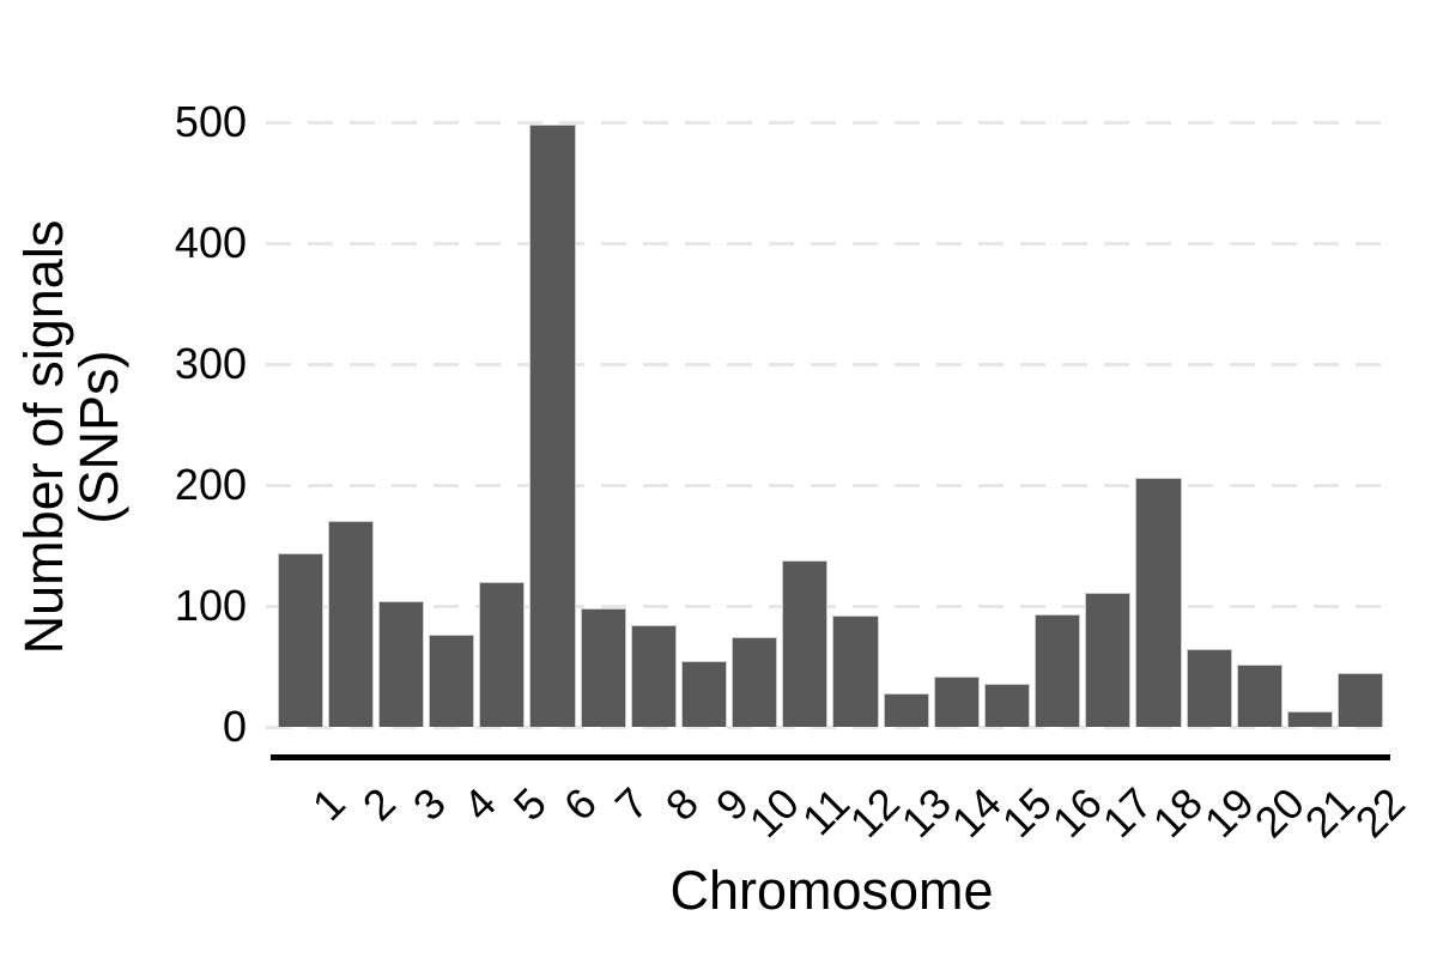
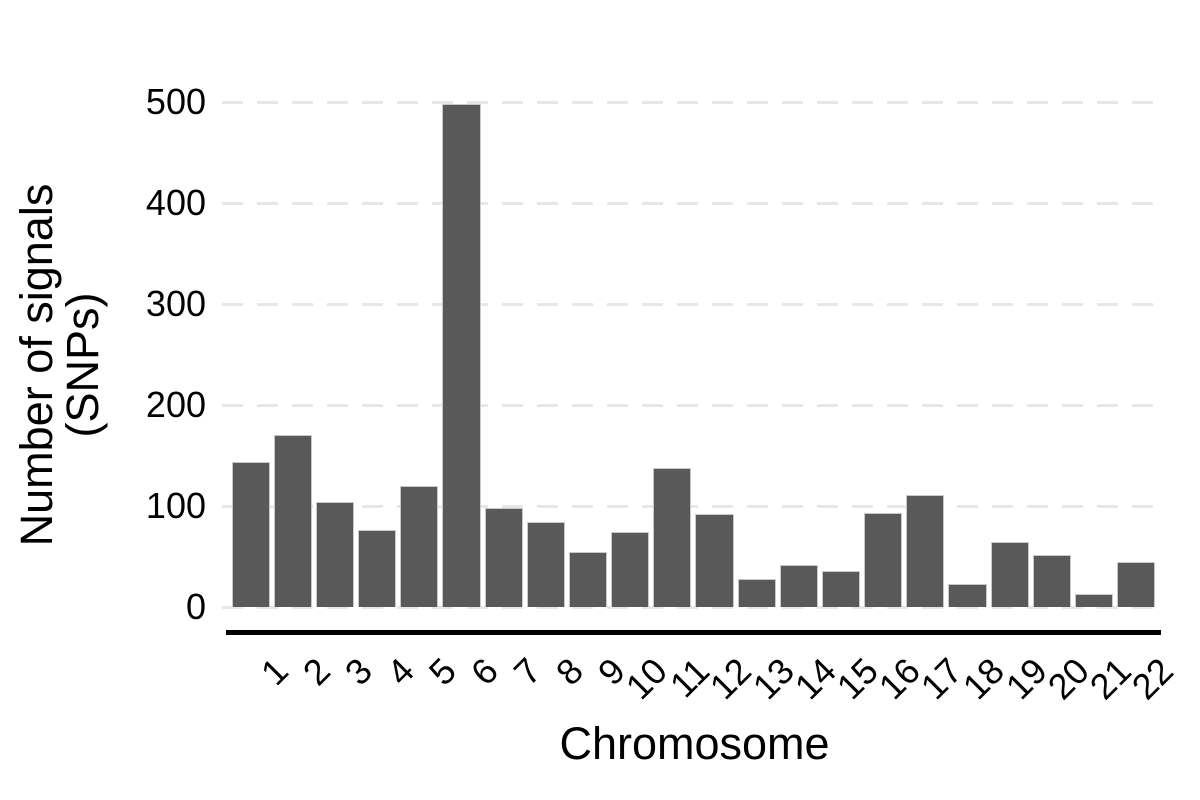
18: 206 -> 23
